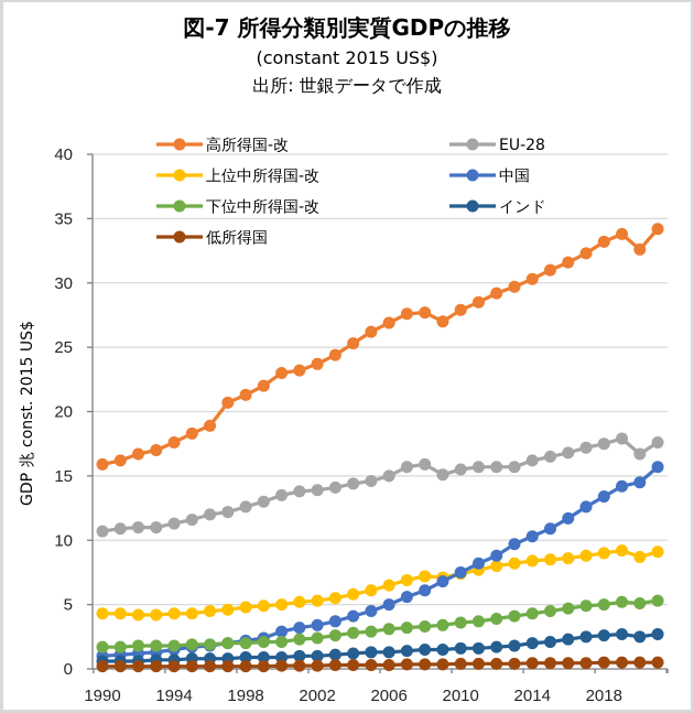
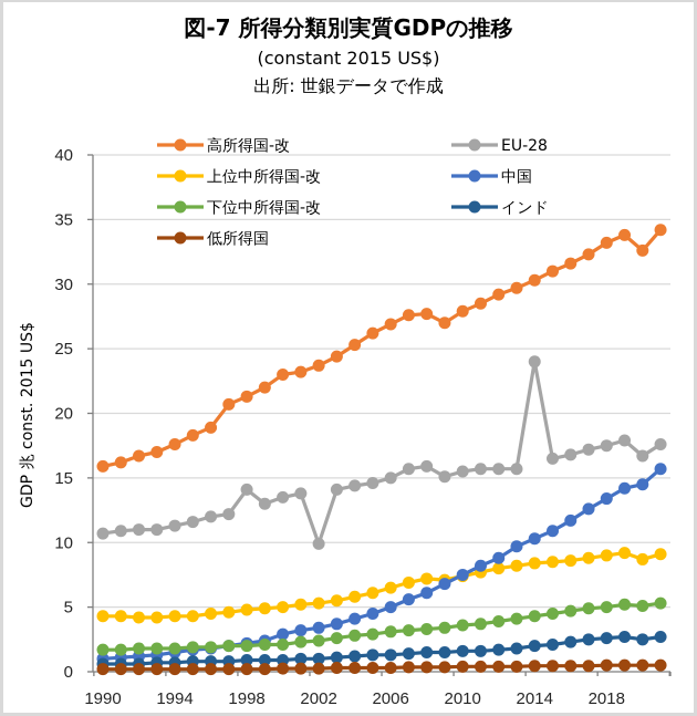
EU-28/1998: 12.6 -> 14.1
EU-28/2002: 13.9 -> 9.9
EU-28/2014: 16.2 -> 24.0
